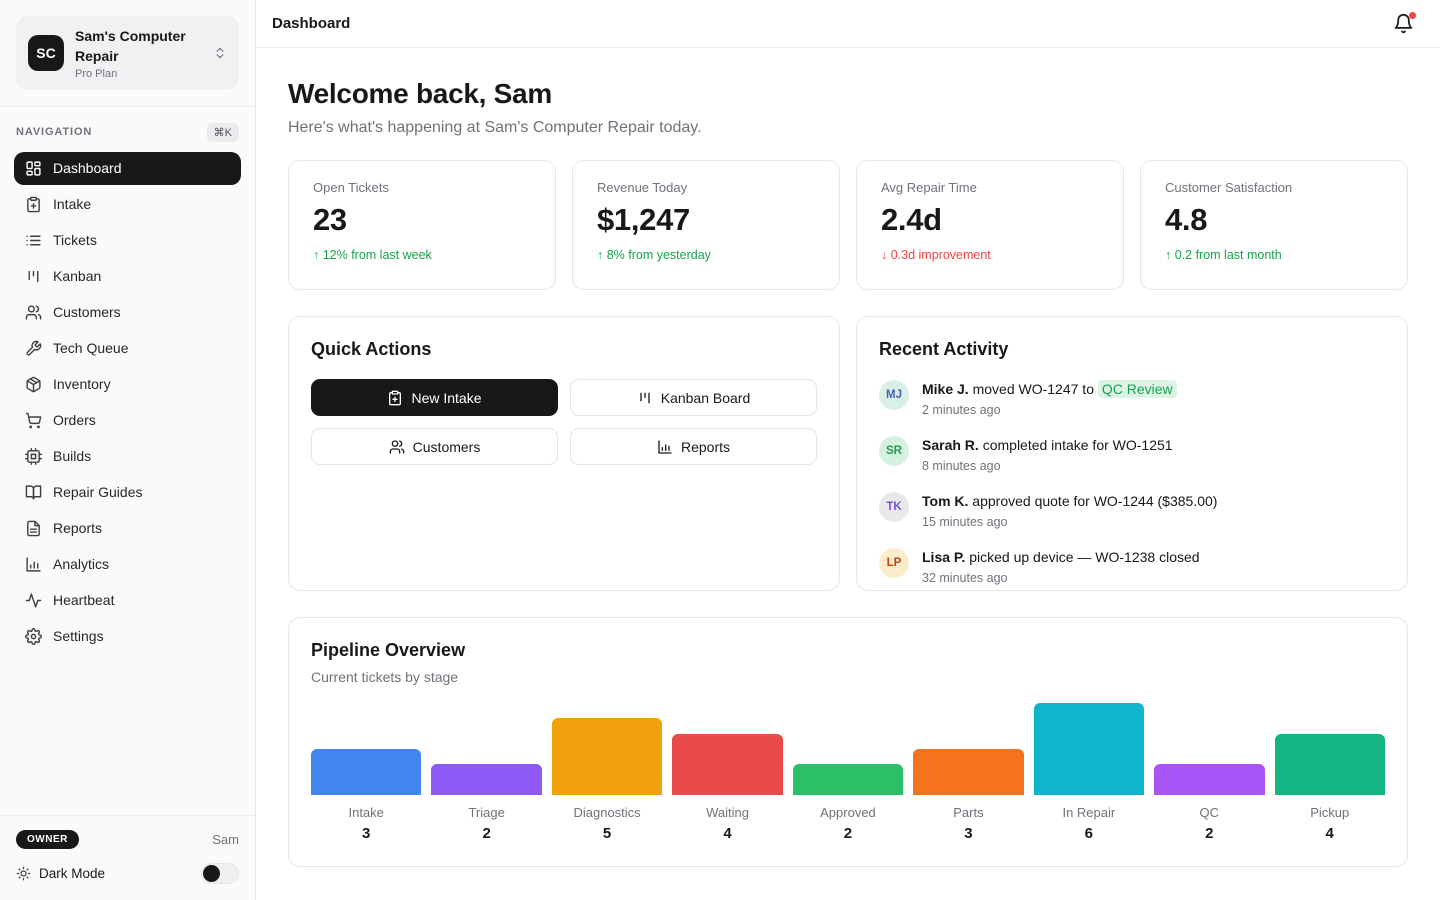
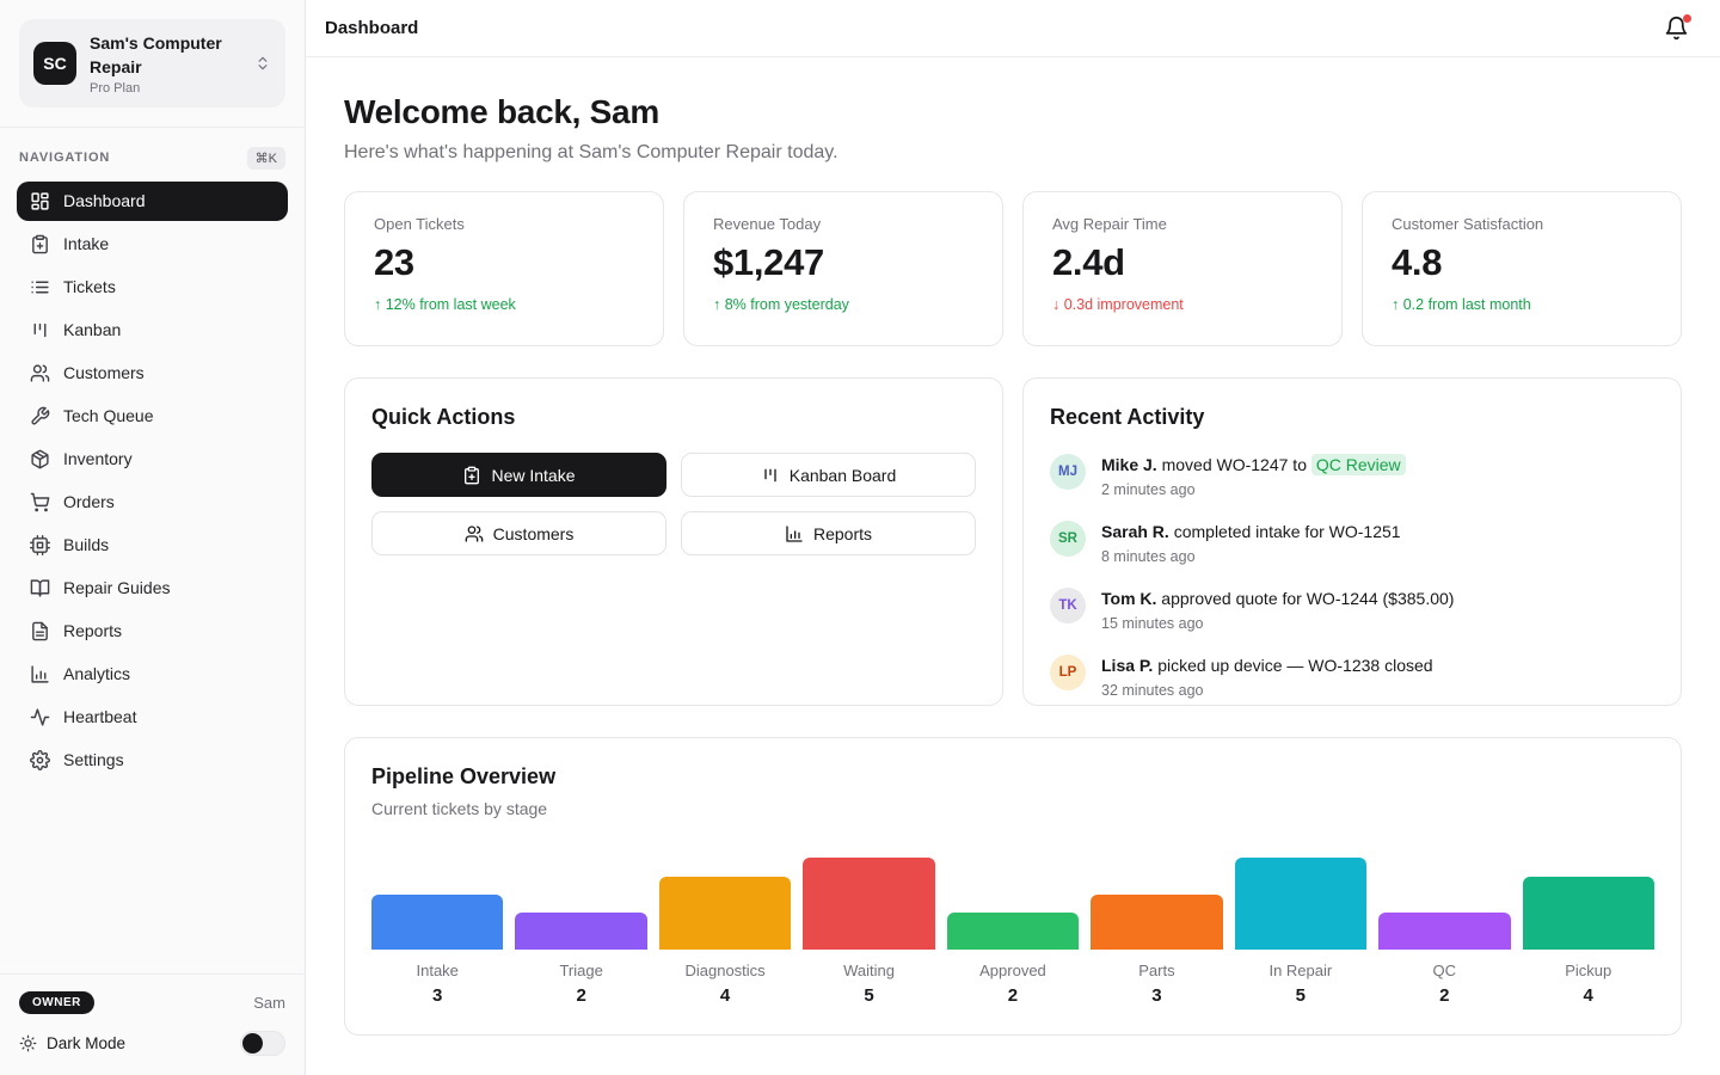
Diagnostics: 5 -> 4
Waiting: 4 -> 5
In Repair: 6 -> 5
